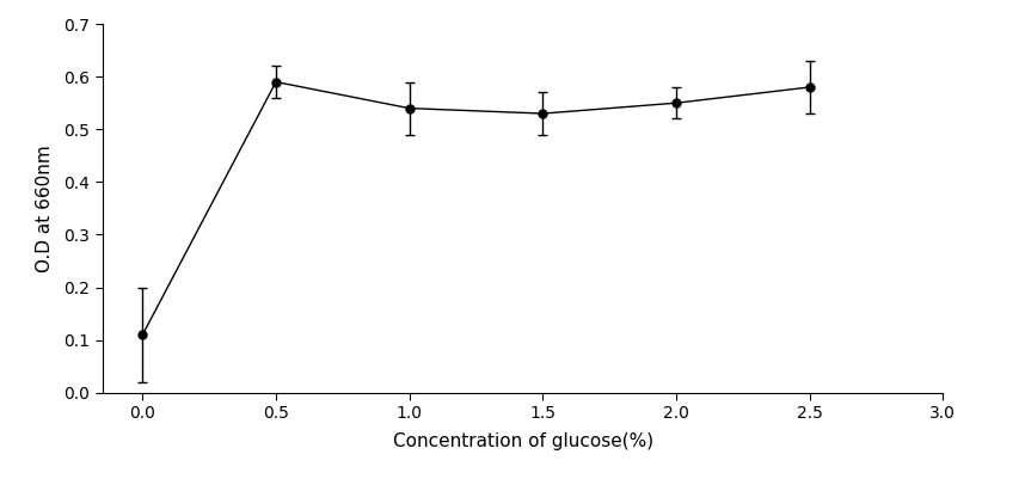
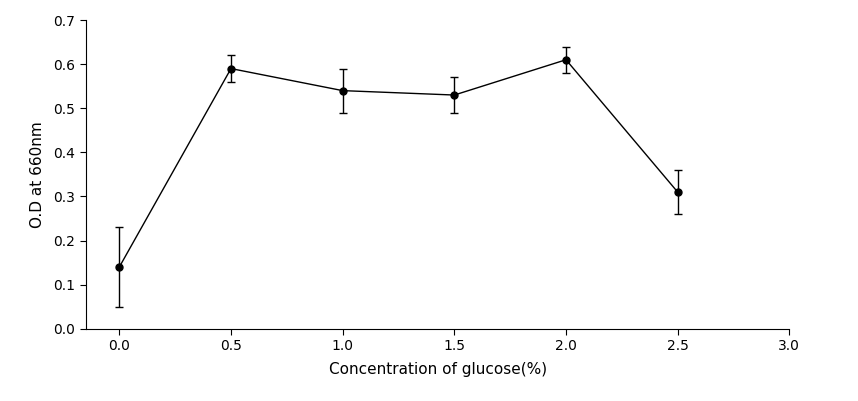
0.0: 0.11 -> 0.14
2.0: 0.55 -> 0.61
2.5: 0.58 -> 0.31
